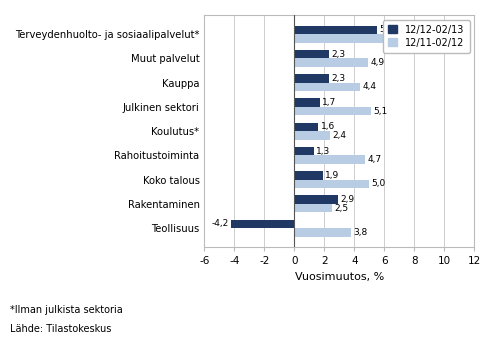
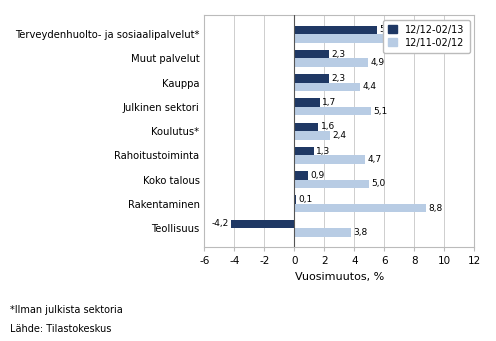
12/12-02/13/Koko talous: 1,9 -> 0,9
12/12-02/13/Rakentaminen: 2,9 -> 0,1
12/11-02/12/Rakentaminen: 2,5 -> 8,8
